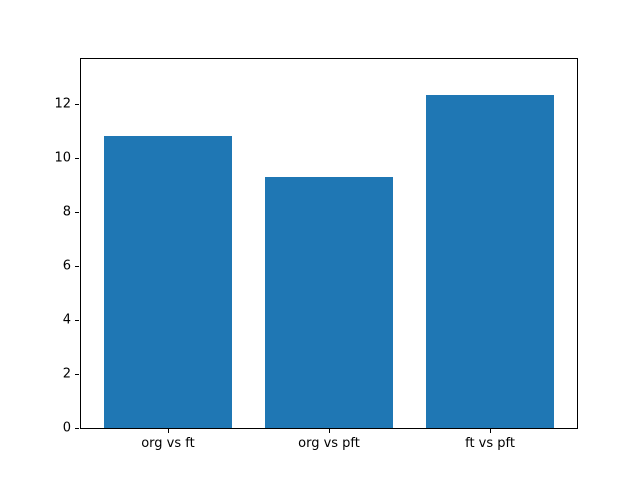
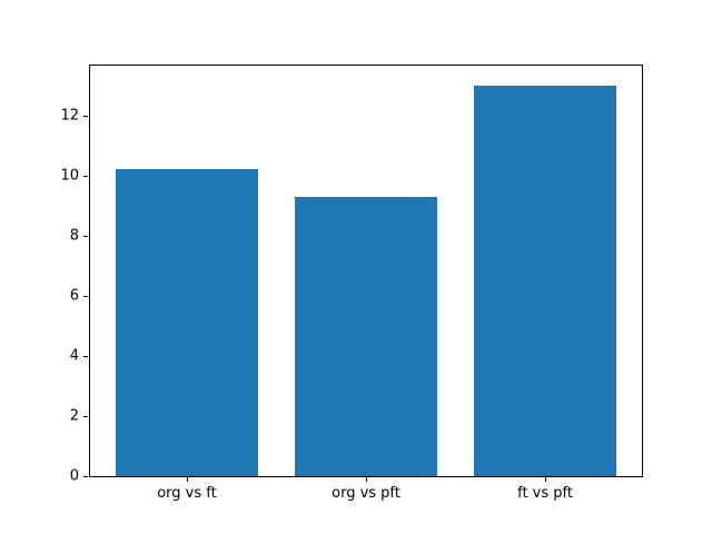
org vs ft: 10.8 -> 10.2
ft vs pft: 12.3 -> 13.0
